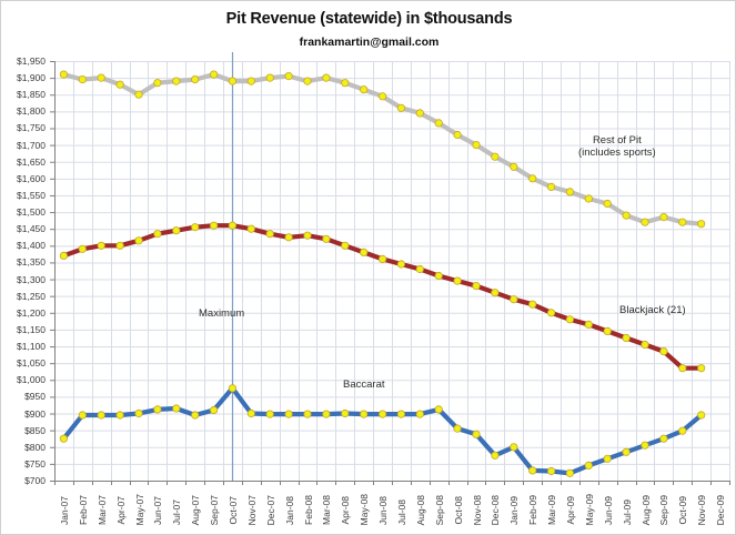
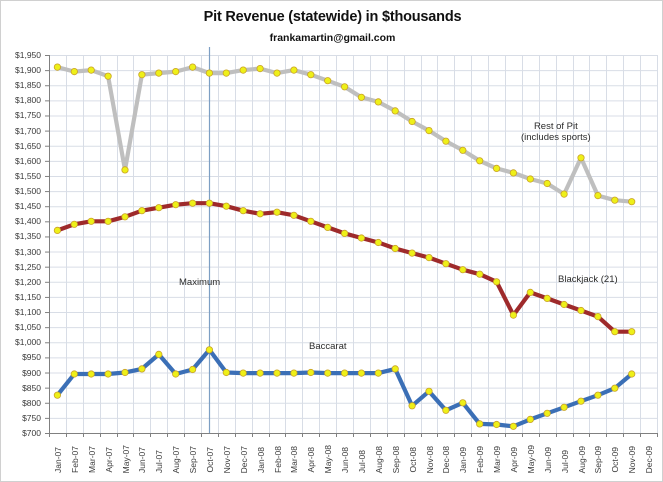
Rest of Pit (includes sports)/May-07: $1850 -> $1570
Baccarat/Jul-07: $920 -> $960
Baccarat/Oct-08: $860 -> $790
Blackjack (21)/Apr-09: $1180 -> $1090
Rest of Pit (includes sports)/Aug-09: $1470 -> $1610
